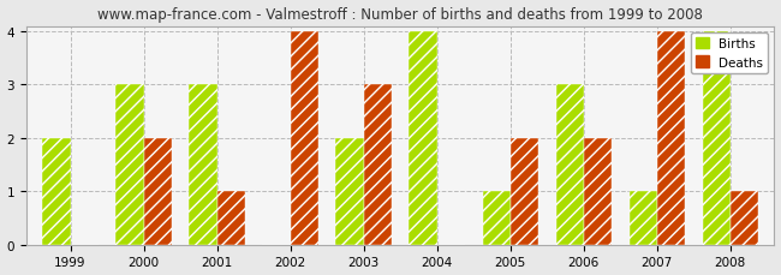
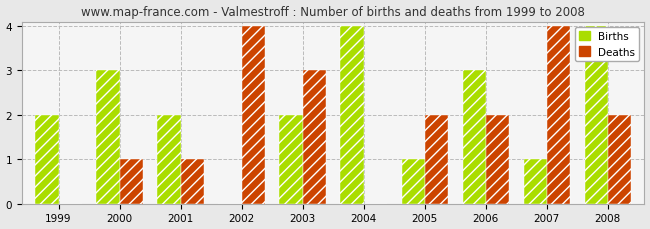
Deaths/2000: 2 -> 1
Births/2001: 3 -> 2
Deaths/2008: 1 -> 2
